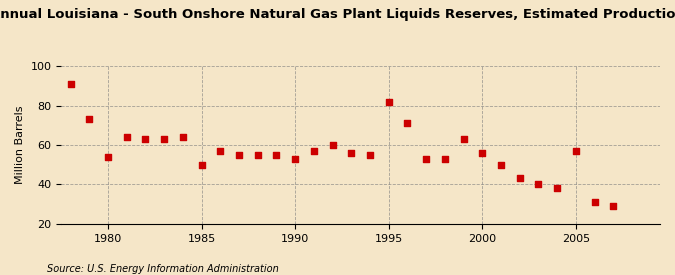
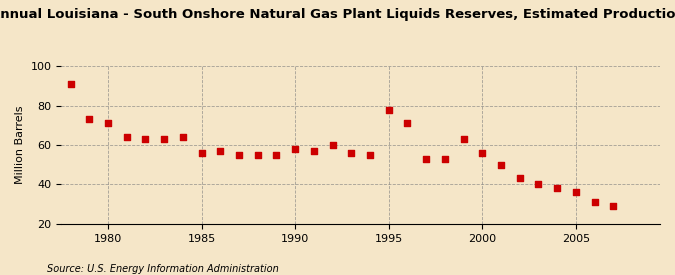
1980: 54 -> 71
1985: 50 -> 56
1990: 53 -> 58
1995: 82 -> 78
2005: 57 -> 36
